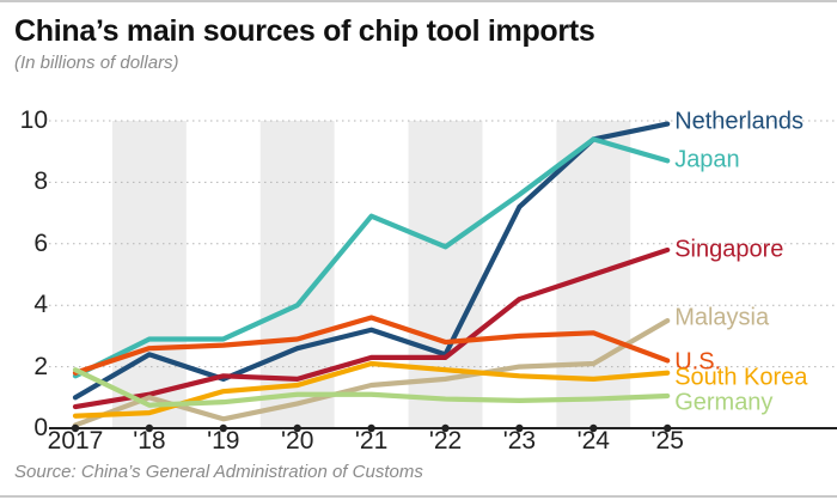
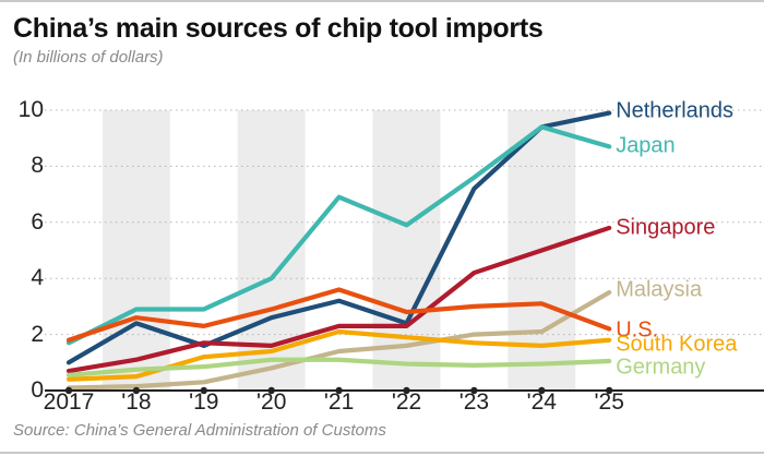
Germany/2017: 1.9 -> 0.6
Malaysia/'18: 1.0 -> 0.1
U.S./'19: 2.7 -> 2.3
